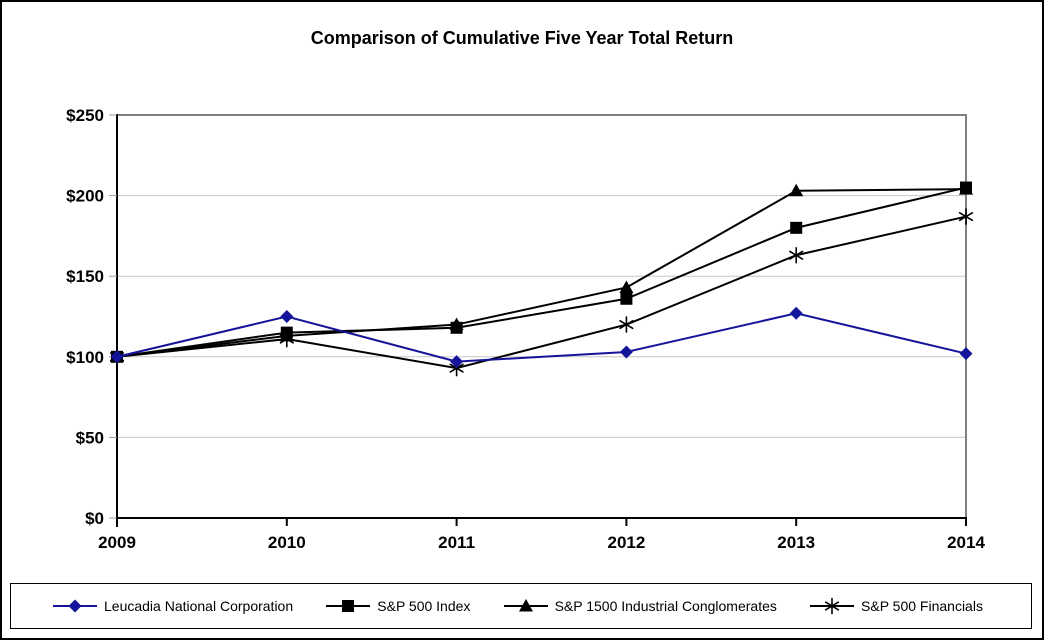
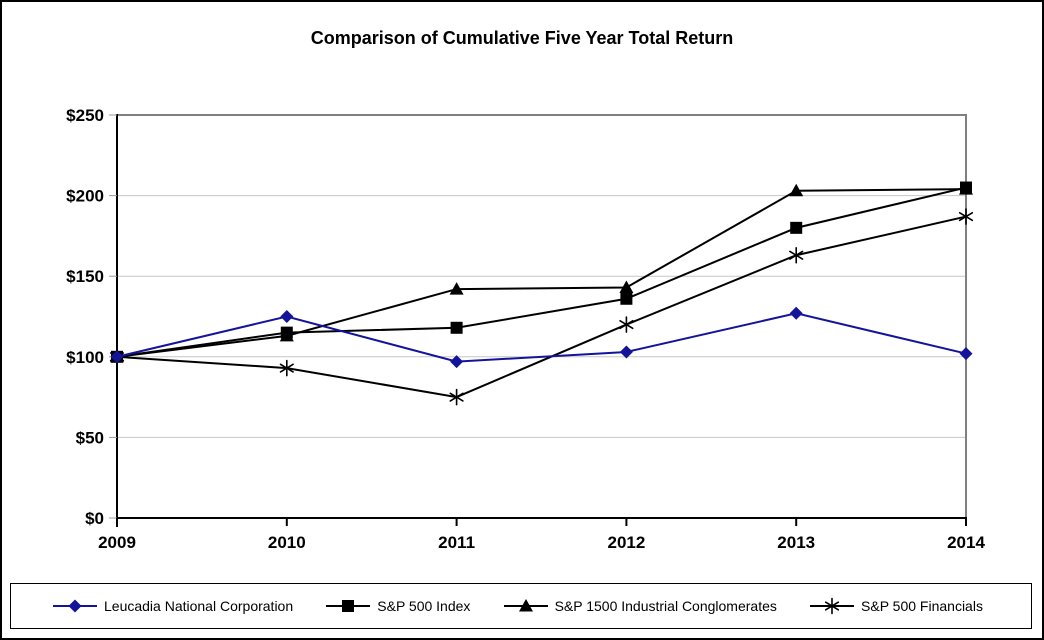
S&P 500 Financials/2010: $111 -> $93
S&P 1500 Industrial Conglomerates/2011: $120 -> $142
S&P 500 Financials/2011: $93 -> $75
